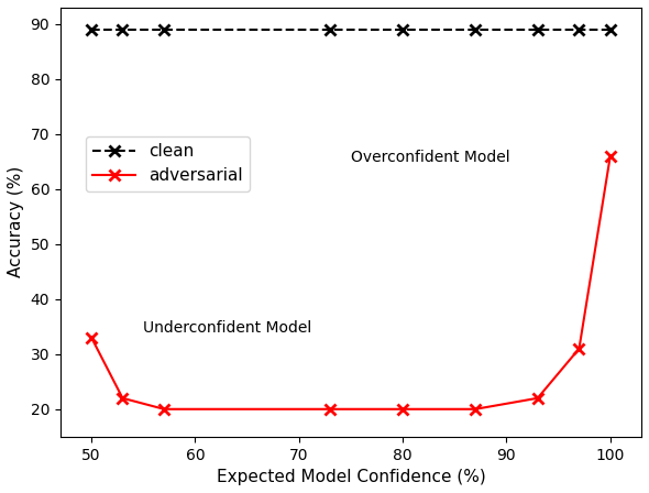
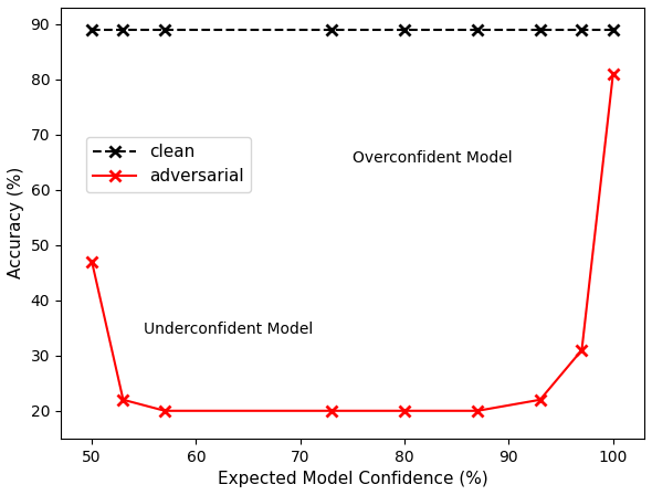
adversarial/50: 33 -> 47
adversarial/100: 66 -> 81
